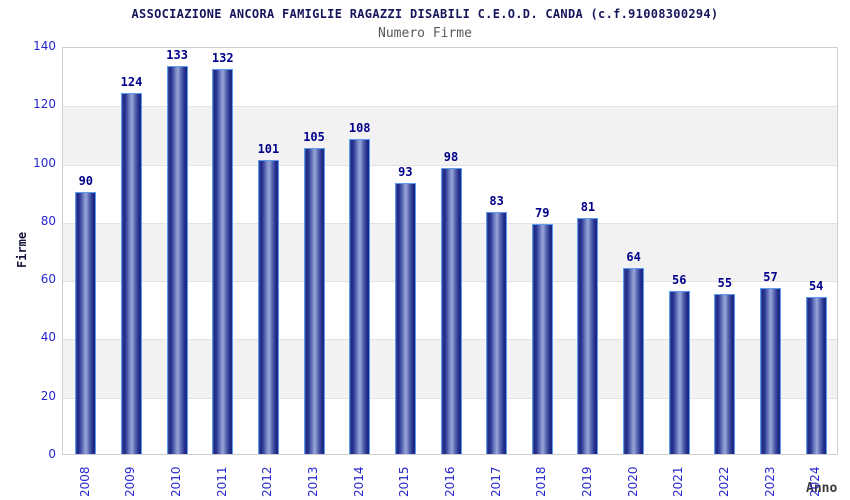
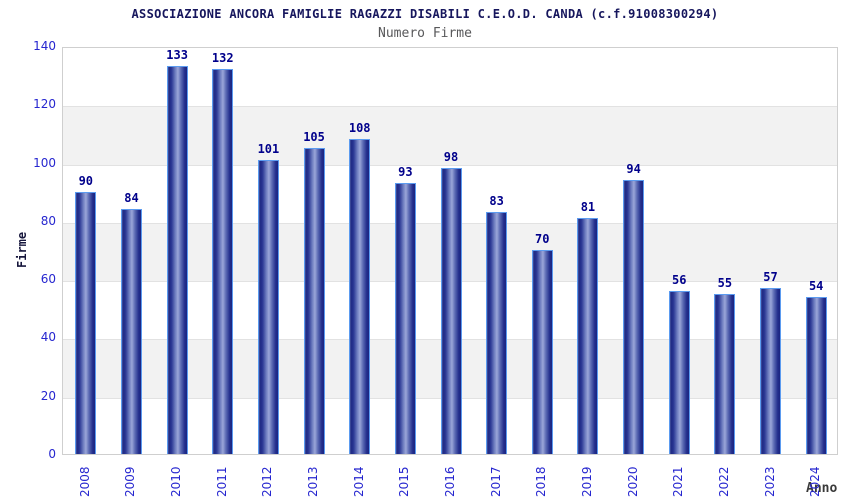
2009: 124 -> 84
2018: 79 -> 70
2020: 64 -> 94
